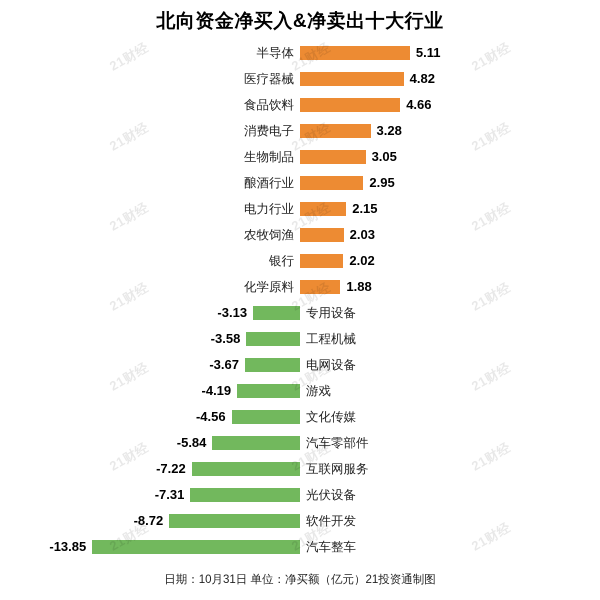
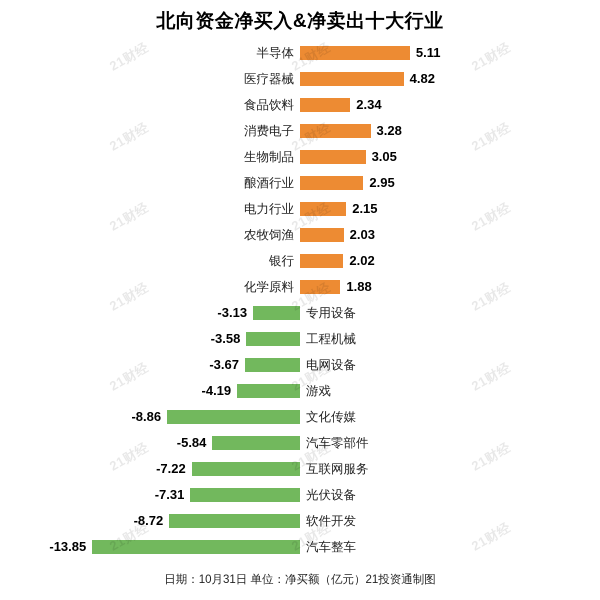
食品饮料: 4.66 -> 2.34
文化传媒: -4.56 -> -8.86
